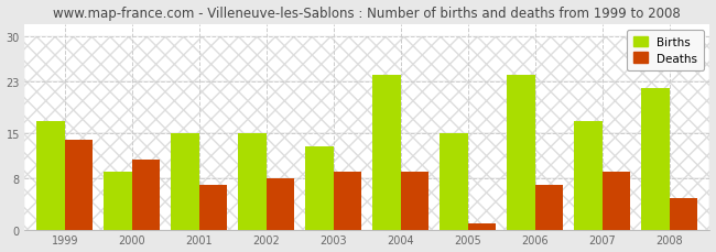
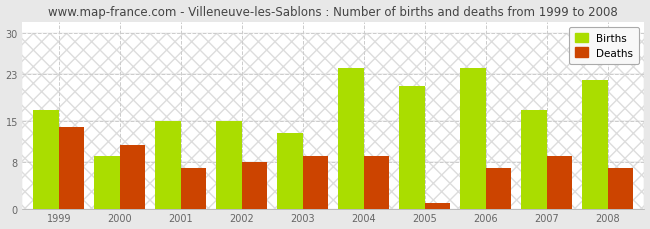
Births/2005: 15 -> 21
Deaths/2008: 5 -> 7
